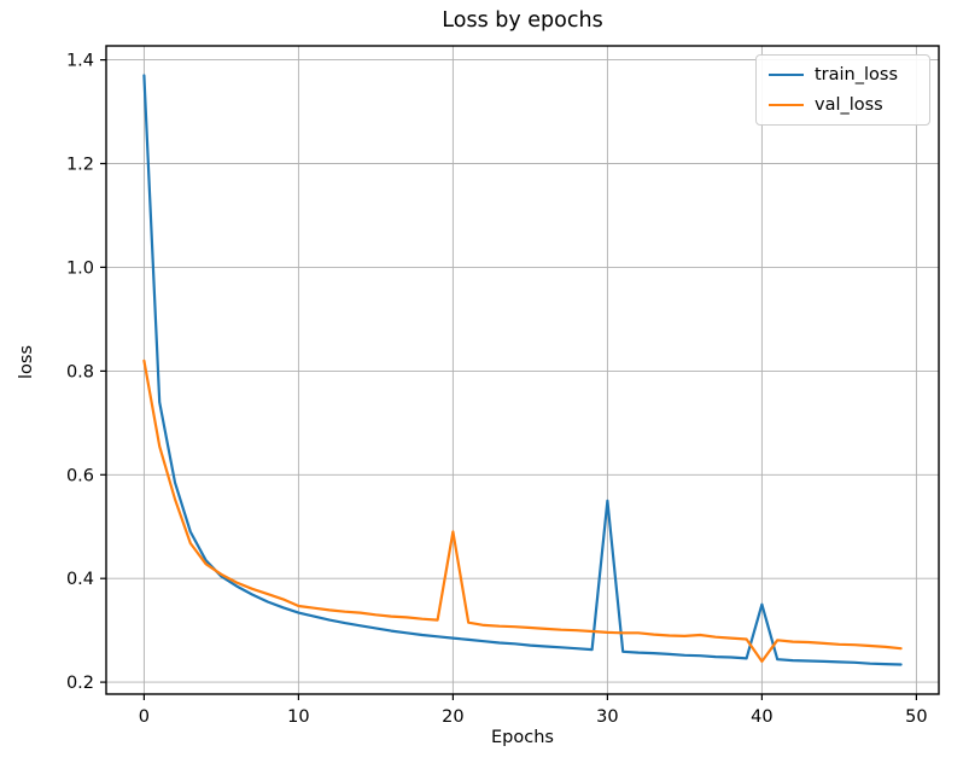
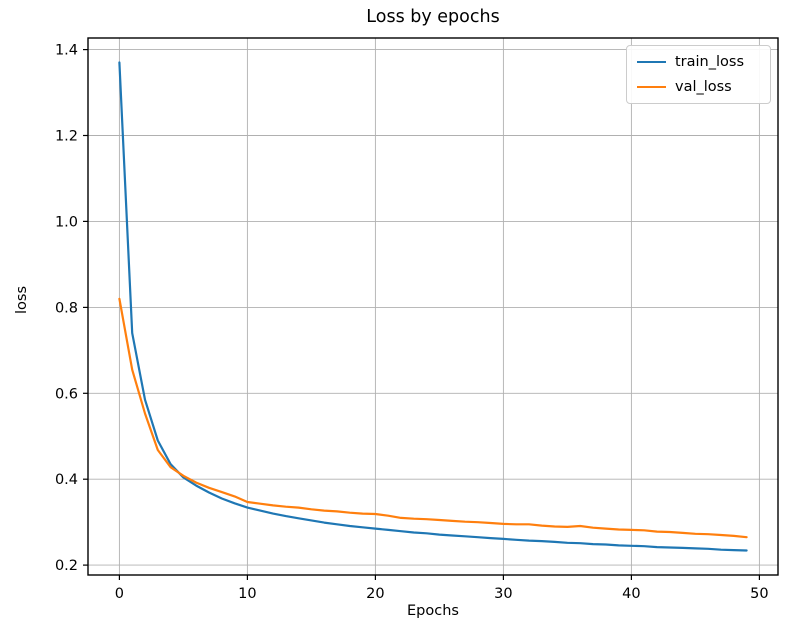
val_loss/20: 0.49 -> 0.32
train_loss/30: 0.55 -> 0.26
train_loss/40: 0.35 -> 0.24
val_loss/40: 0.24 -> 0.28
